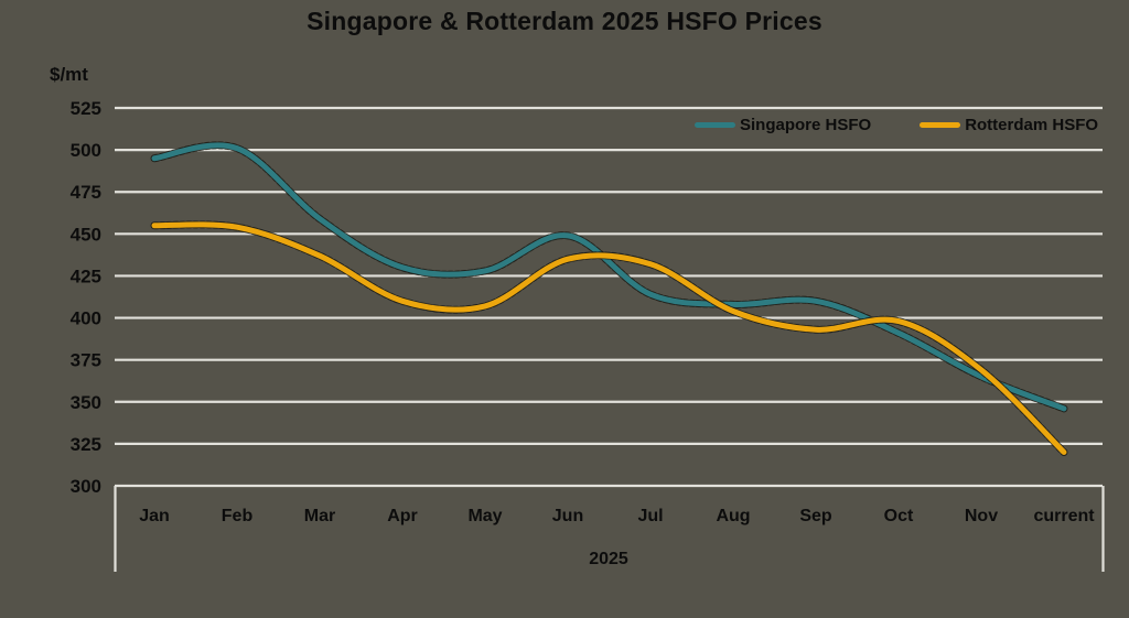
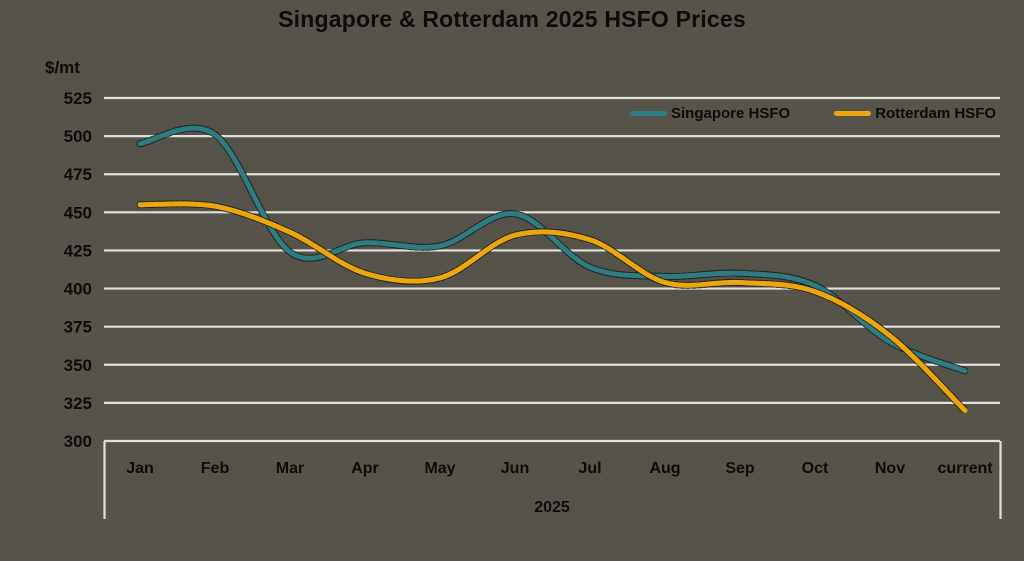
Singapore HSFO/Mar: 459 -> 424
Rotterdam HSFO/Sep: 393 -> 404
Singapore HSFO/Oct: 391 -> 402
